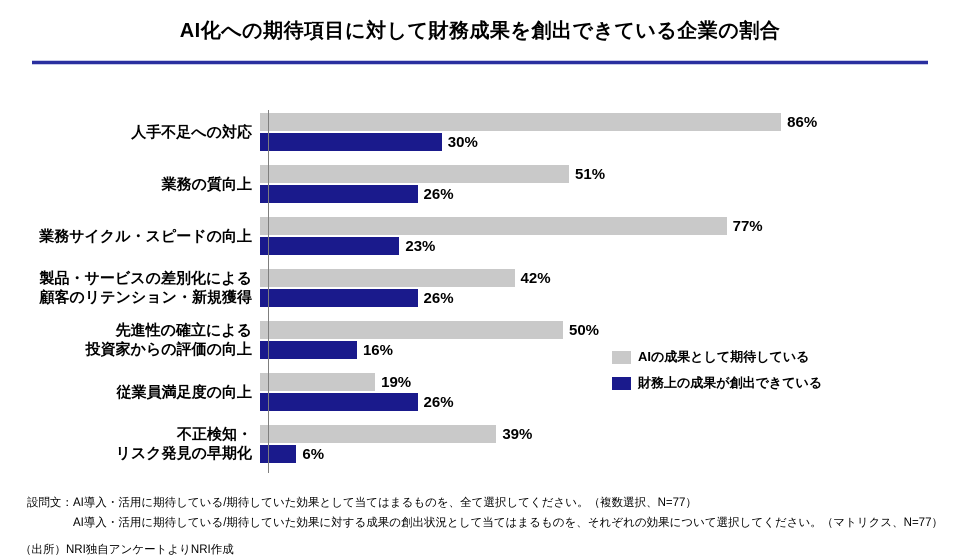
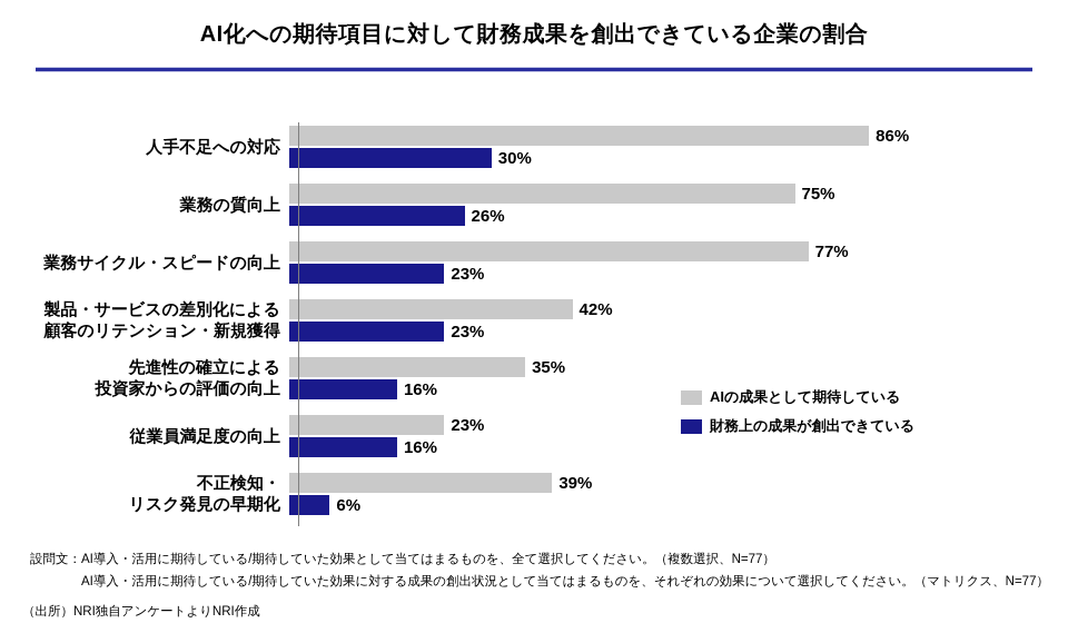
AIの成果として期待している/業務の質向上: 51% -> 75%
財務上の成果が創出できている/製品・サービスの差別化による 顧客のリテンション・新規獲得: 26% -> 23%
AIの成果として期待している/先進性の確立による 投資家からの評価の向上: 50% -> 35%
AIの成果として期待している/従業員満足度の向上: 19% -> 23%
財務上の成果が創出できている/従業員満足度の向上: 26% -> 16%
